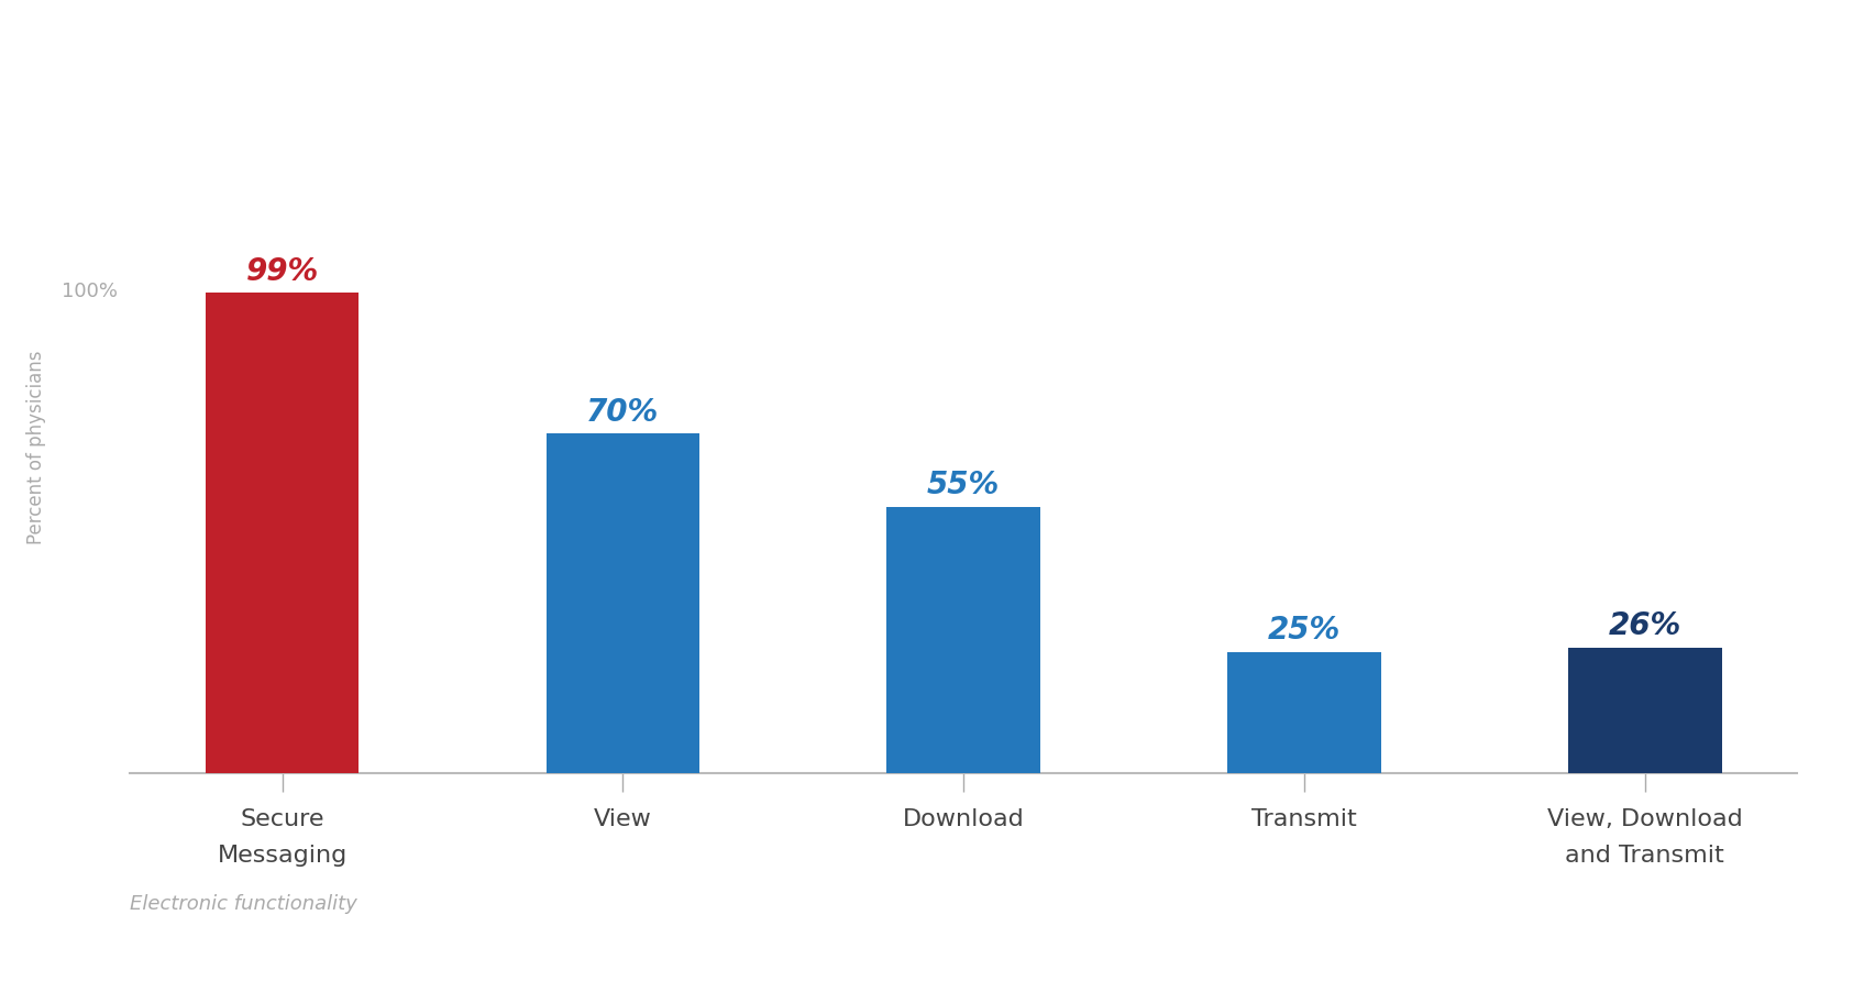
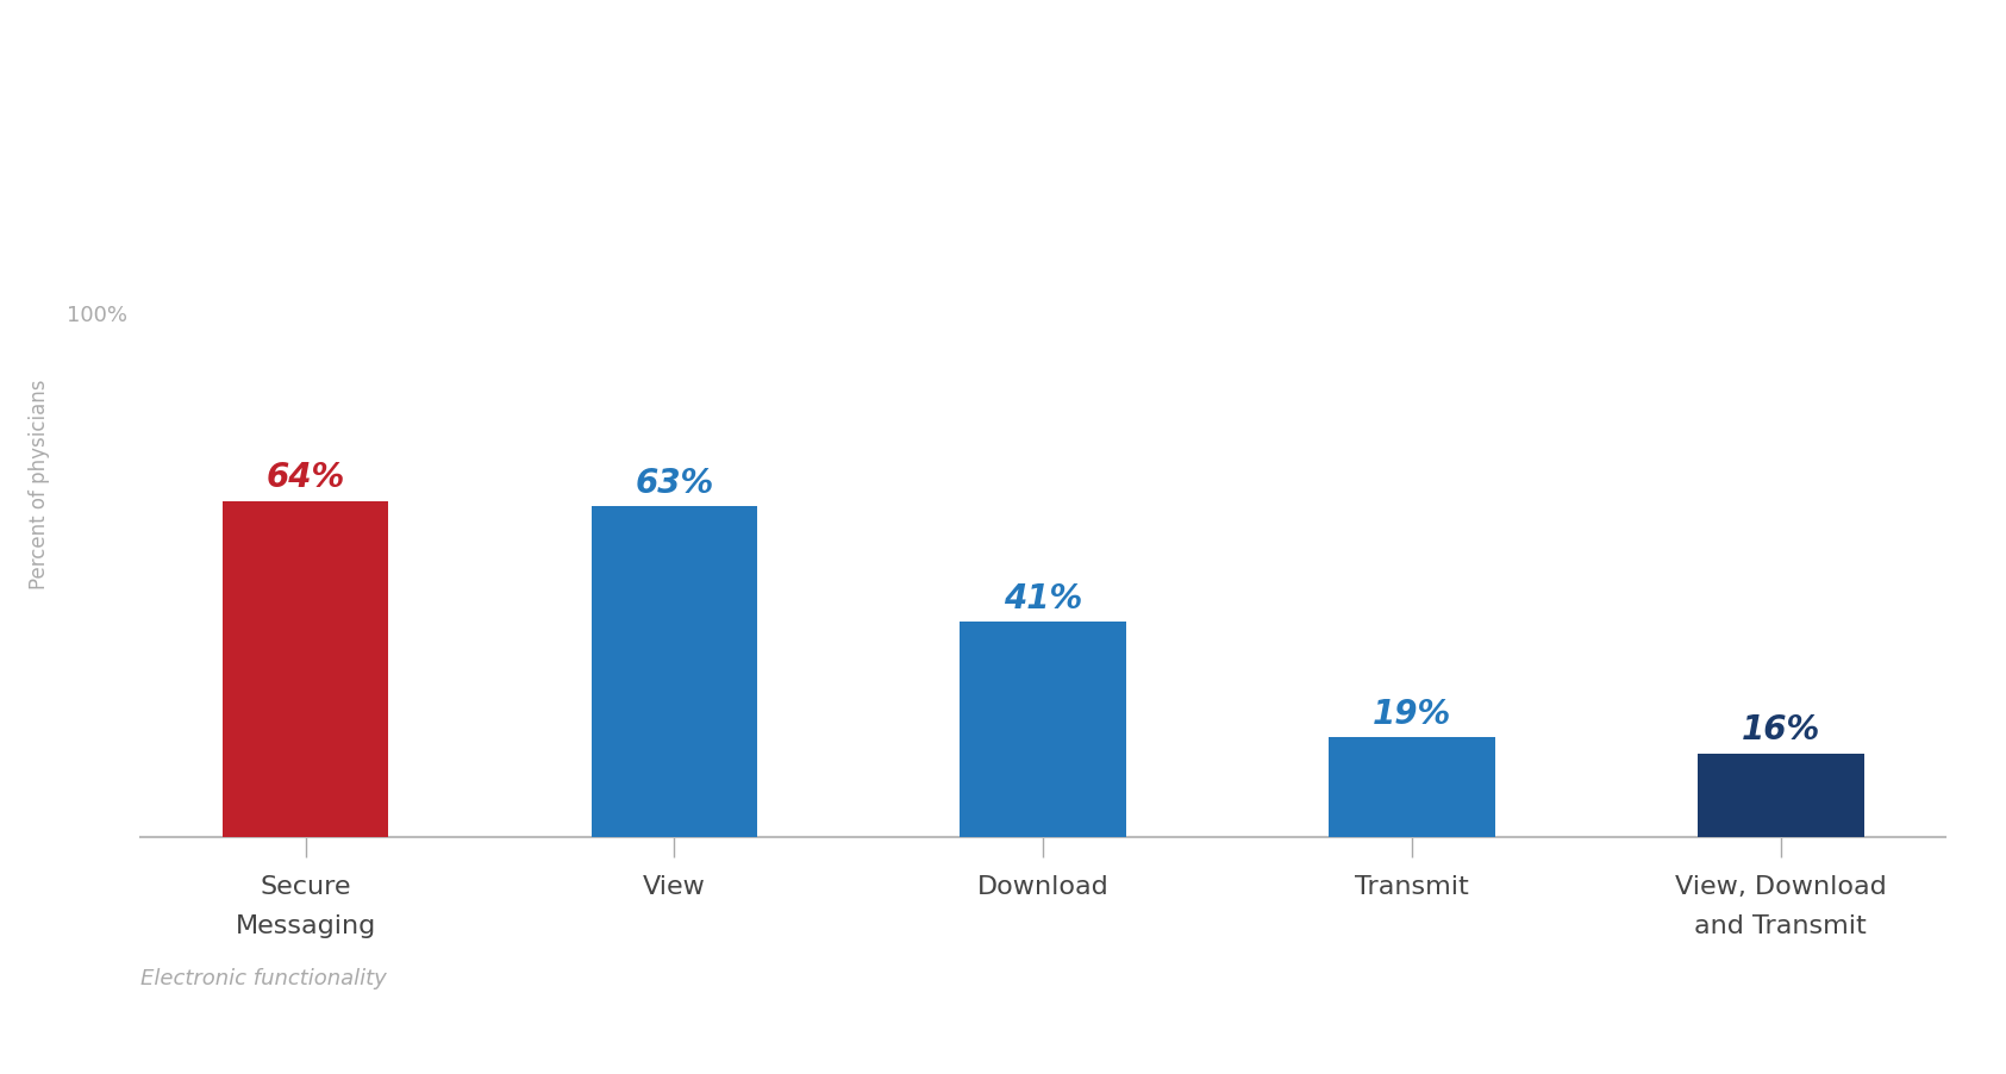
Secure Messaging: 99% -> 64%
View: 70% -> 63%
Download: 55% -> 41%
Transmit: 25% -> 19%
View, Download and Transmit: 26% -> 16%
